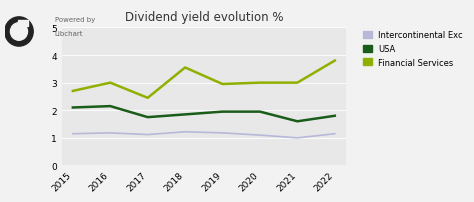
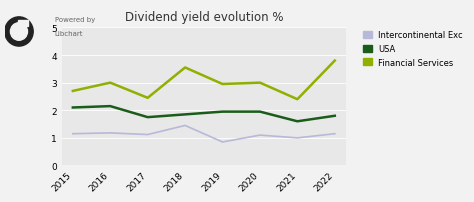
Intercontinental Exc/2018: 1.22 -> 1.45
Intercontinental Exc/2019: 1.18 -> 0.85
Financial Services/2021: 3.00 -> 2.40
